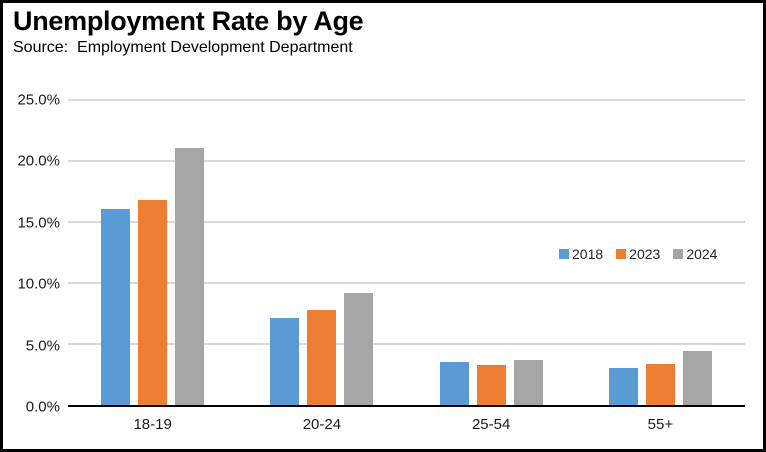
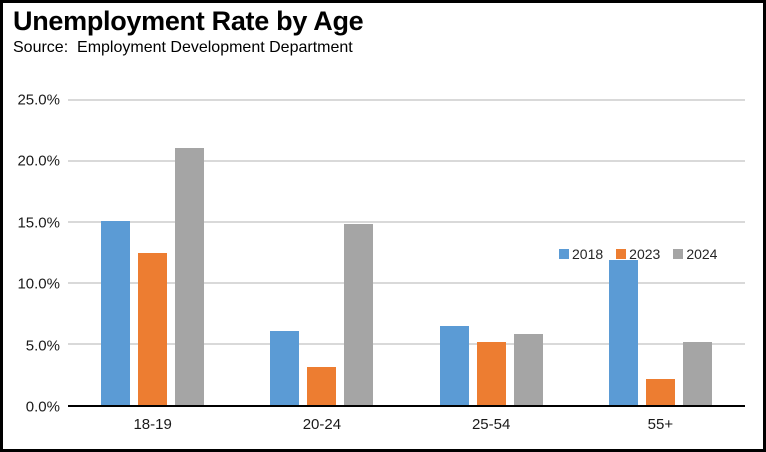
2018/18-19: 16.1% -> 15.1%
2023/18-19: 16.8% -> 12.5%
2018/20-24: 7.1% -> 6.1%
2023/20-24: 7.8% -> 3.1%
2024/20-24: 9.2% -> 14.8%
2018/25-54: 3.5% -> 6.5%
2023/25-54: 3.3% -> 5.2%
2024/25-54: 3.7% -> 5.8%
2018/55+: 3.0% -> 11.9%
2023/55+: 3.4% -> 2.1%
2024/55+: 4.4% -> 5.2%
